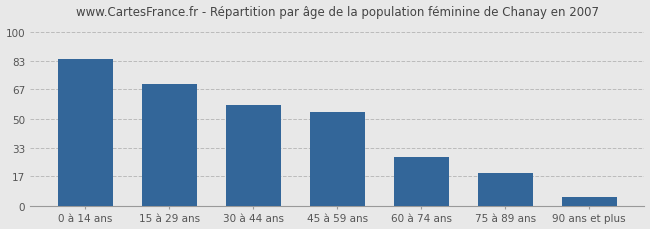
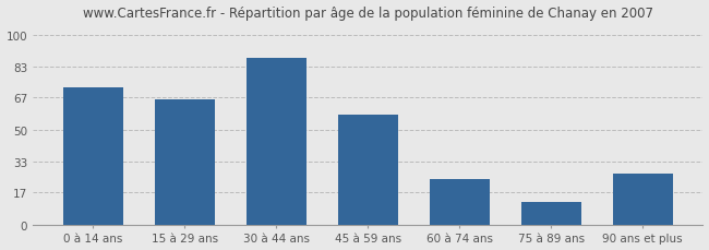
0 à 14 ans: 84 -> 72
15 à 29 ans: 70 -> 66
30 à 44 ans: 58 -> 88
45 à 59 ans: 54 -> 58
60 à 74 ans: 28 -> 24
75 à 89 ans: 19 -> 12
90 ans et plus: 5 -> 27
